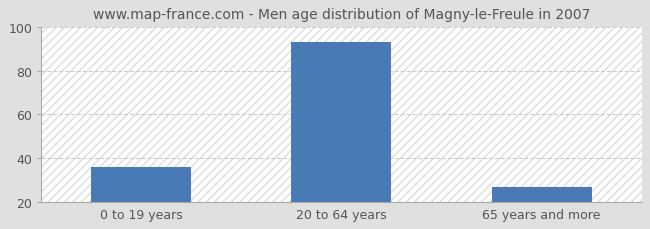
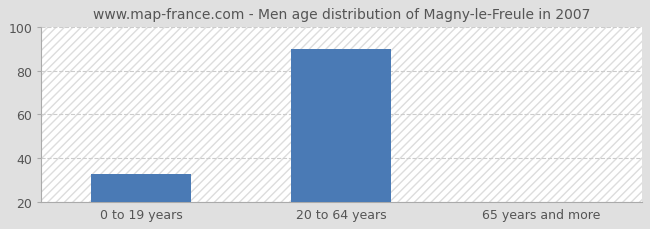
0 to 19 years: 36 -> 33
20 to 64 years: 93 -> 90
65 years and more: 27 -> 20
